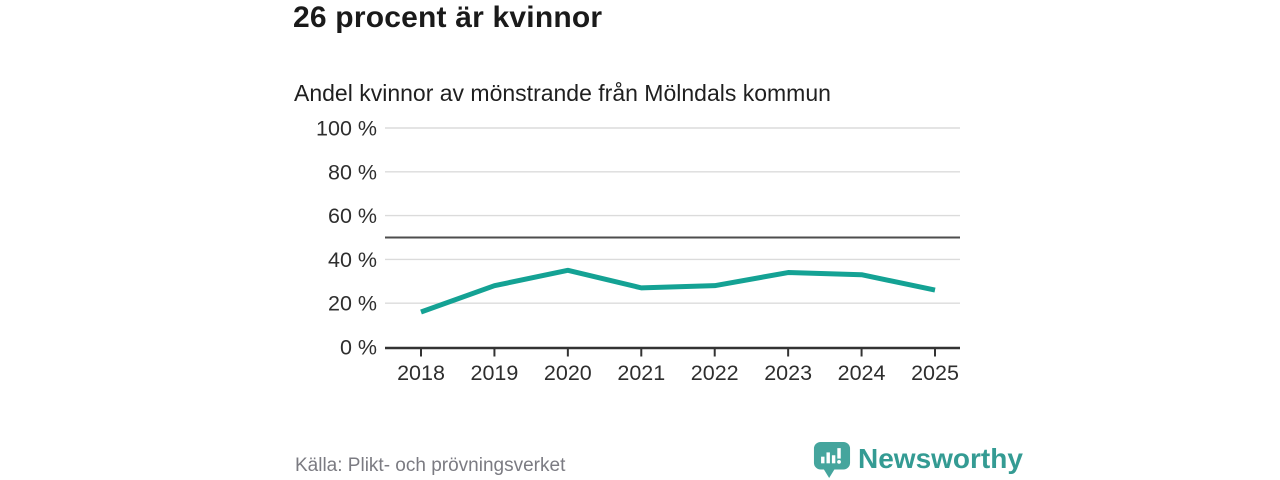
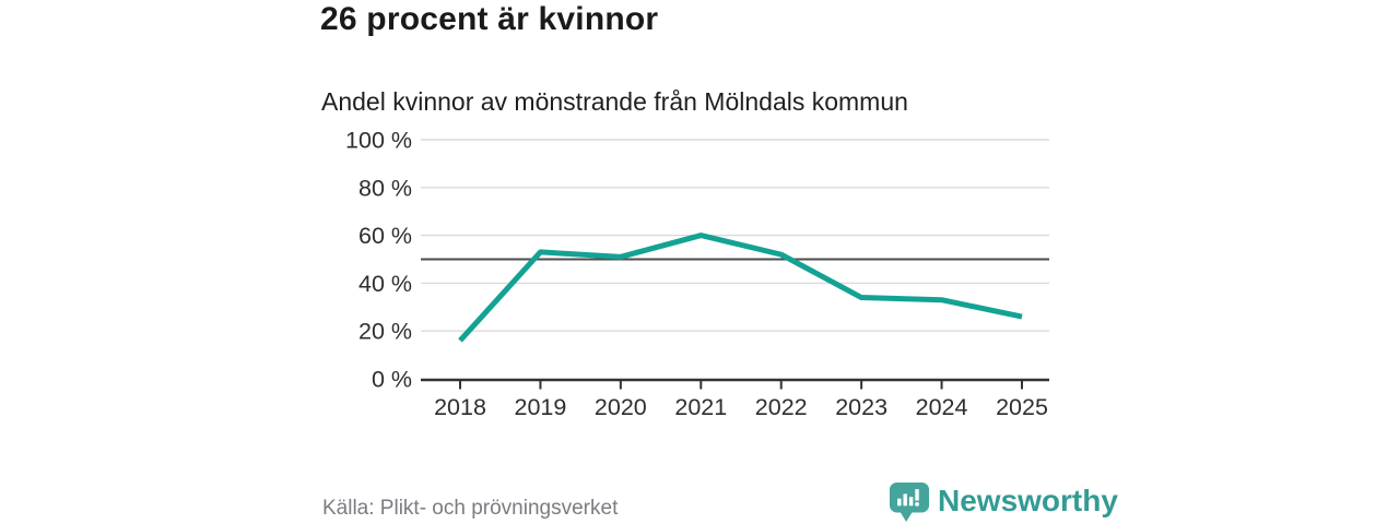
2019: 28% -> 53%
2020: 35% -> 51%
2021: 27% -> 60%
2022: 28% -> 52%
